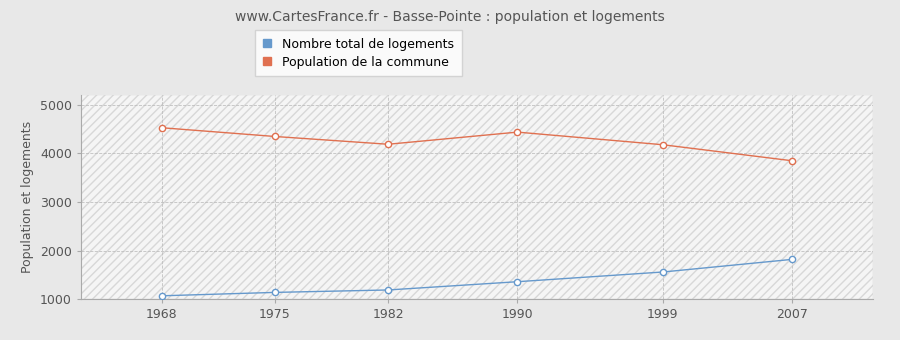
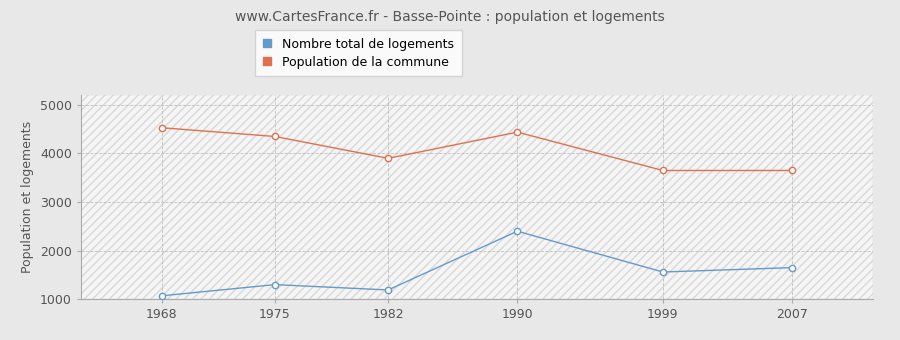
Nombre total de logements/1975: 1140 -> 1300
Population de la commune/1982: 4190 -> 3900
Nombre total de logements/1990: 1360 -> 2400
Population de la commune/1999: 4180 -> 3650
Nombre total de logements/2007: 1820 -> 1650
Population de la commune/2007: 3850 -> 3650
